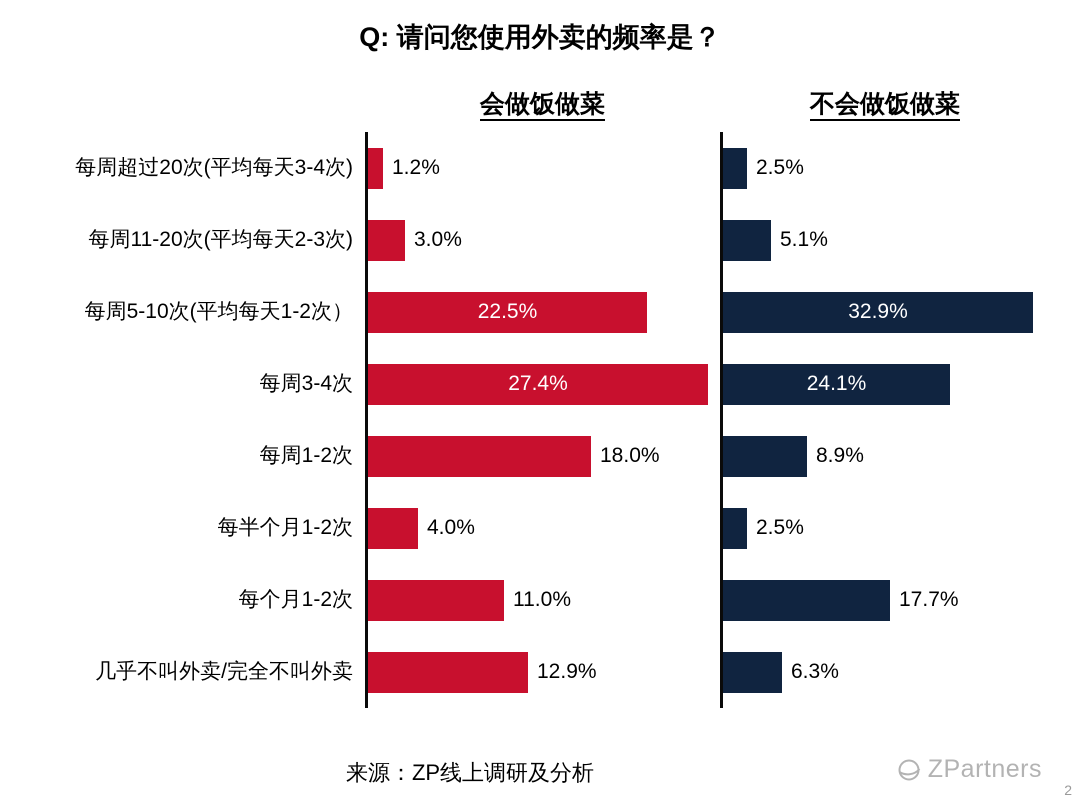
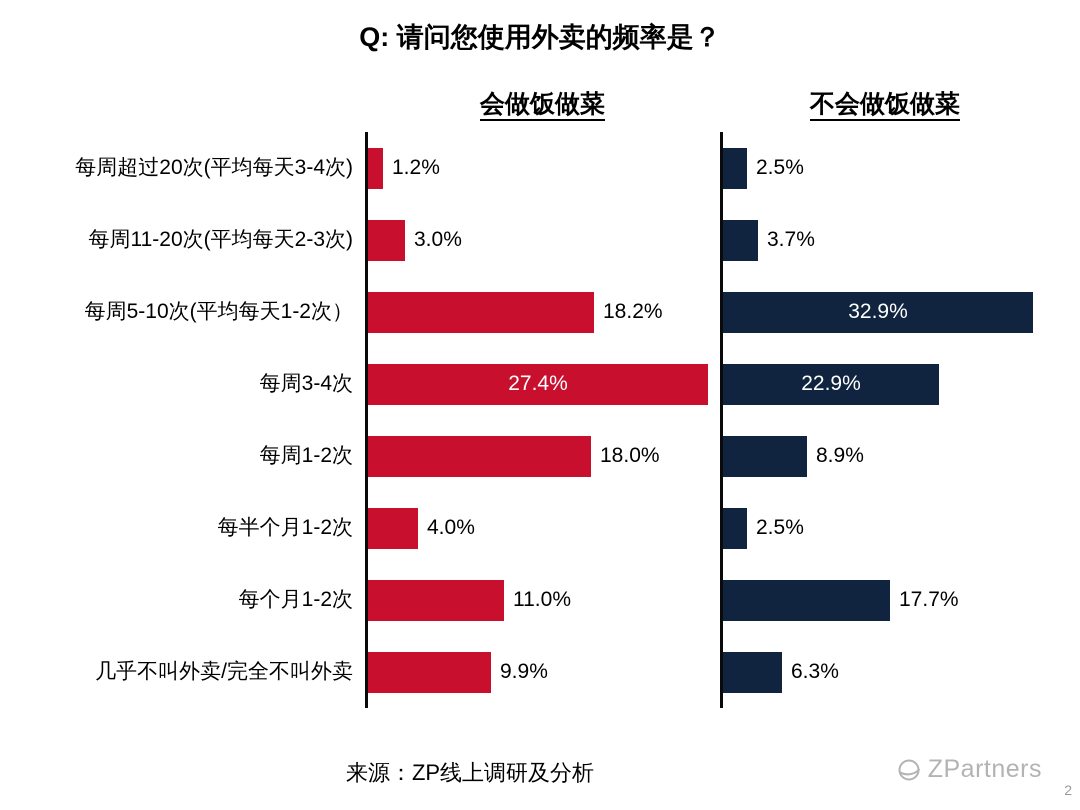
不会做饭做菜/每周11-20次(平均每天2-3次): 5.1% -> 3.7%
会做饭做菜/每周5-10次(平均每天1-2次）: 22.5% -> 18.2%
不会做饭做菜/每周3-4次: 24.1% -> 22.9%
会做饭做菜/几乎不叫外卖/完全不叫外卖: 12.9% -> 9.9%
